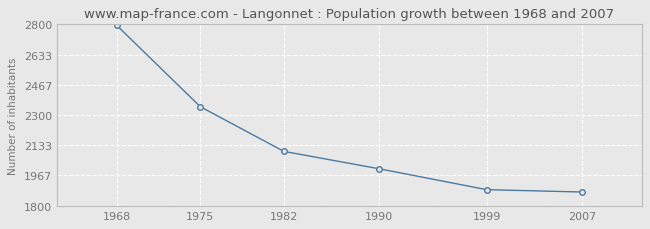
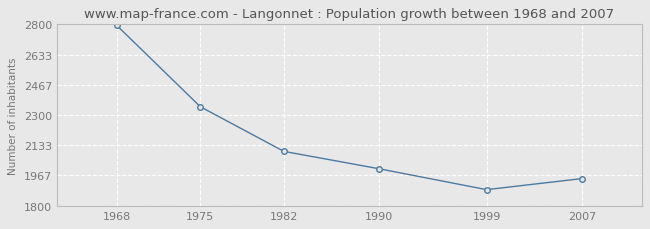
2007: 1880 -> 1950
